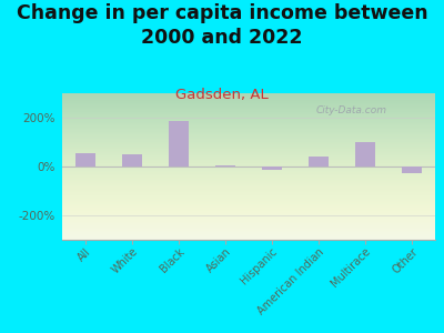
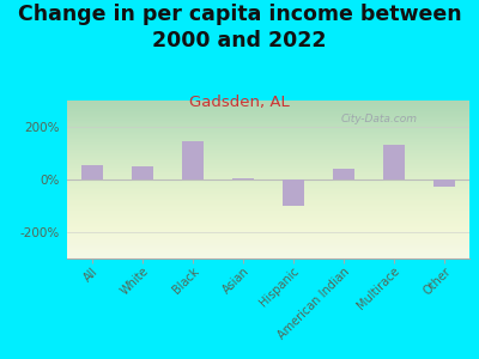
Black: 185% -> 145%
Hispanic: -12% -> -100%
Multirace: 98% -> 130%
